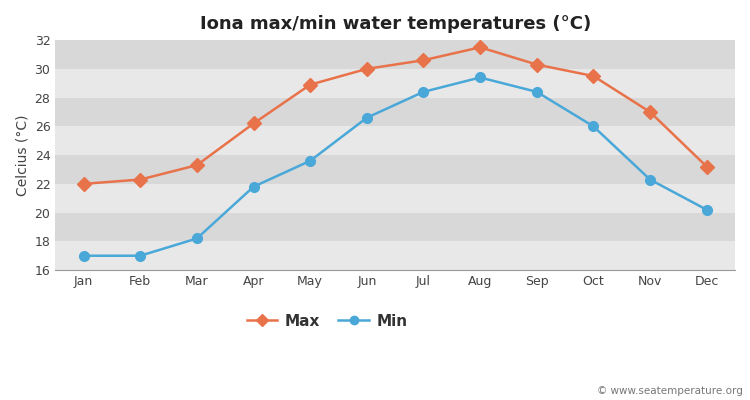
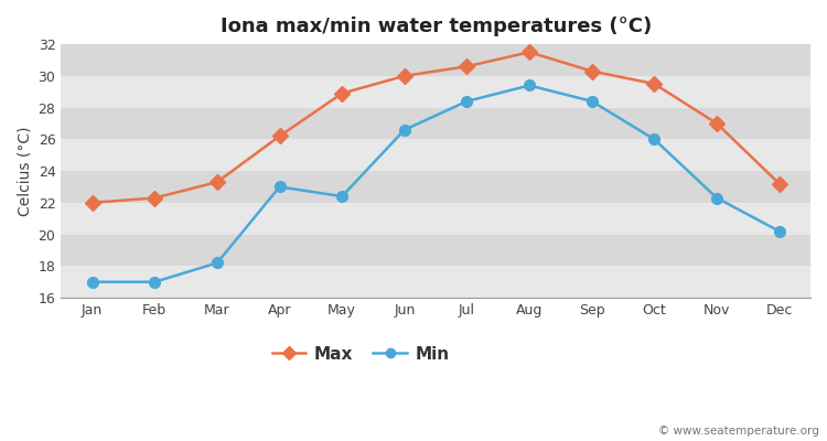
Min/Apr: 21.8 -> 23.0
Min/May: 23.6 -> 22.4
